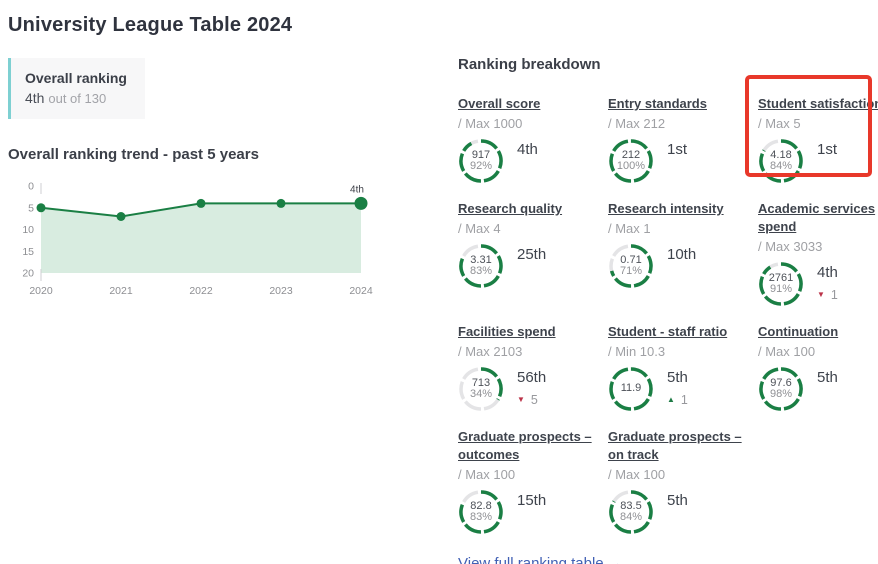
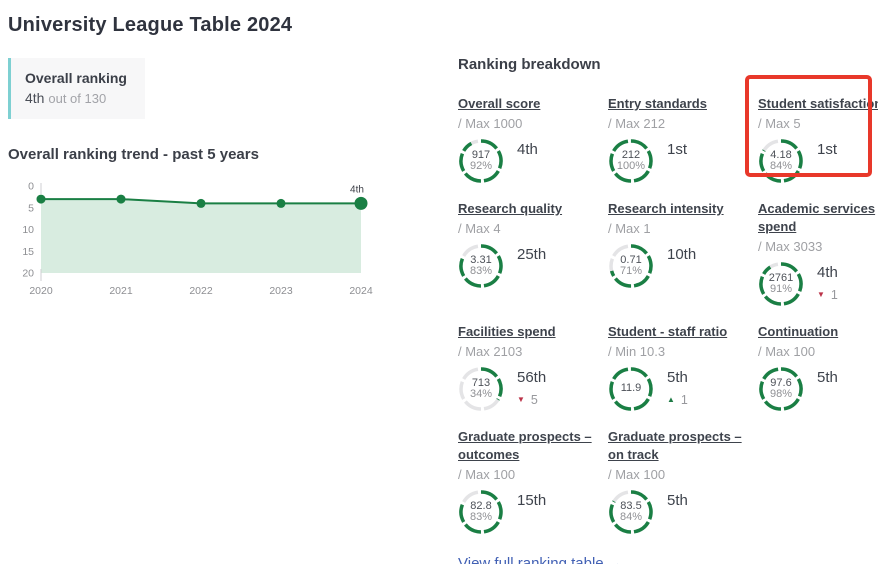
2020: 5 -> 3
2021: 7 -> 3
